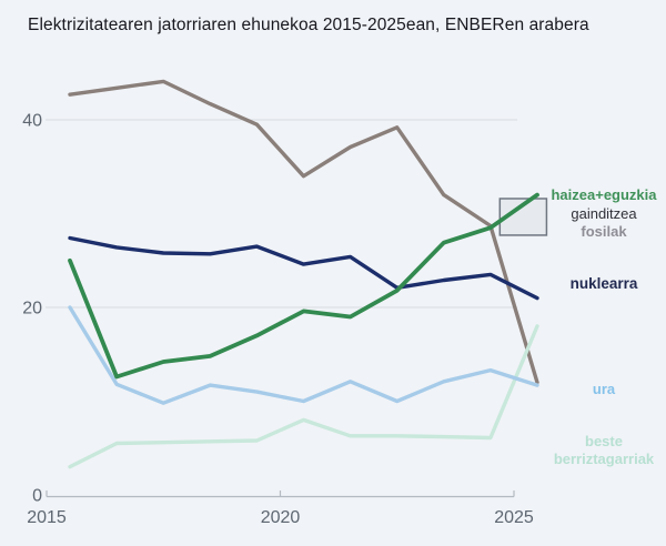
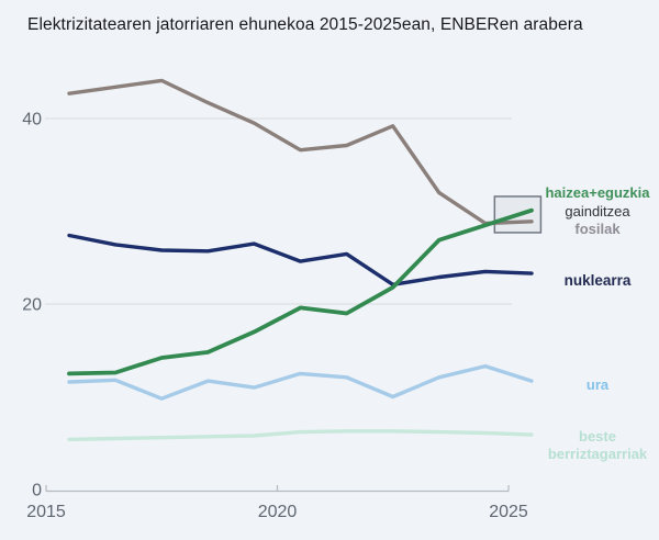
beste berriztagarriak/2015: 3 -> 5
ura/2015: 20 -> 12
haizea+eguzkia/2015: 25 -> 12
fosilak/2020: 34 -> 37
beste berriztagarriak/2020: 8 -> 6
ura/2020: 10 -> 12
fosilak/2025: 12 -> 29
nuklearra/2025: 21 -> 23
beste berriztagarriak/2025: 18 -> 6
haizea+eguzkia/2025: 32 -> 30
